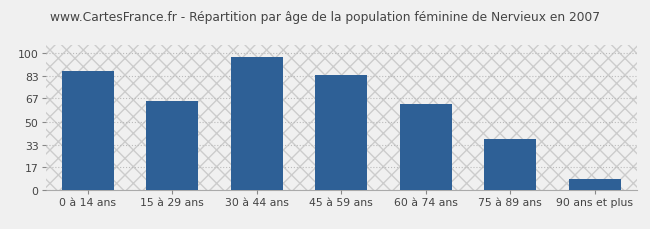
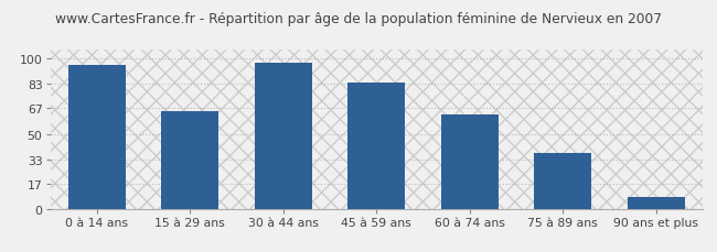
0 à 14 ans: 87 -> 96
